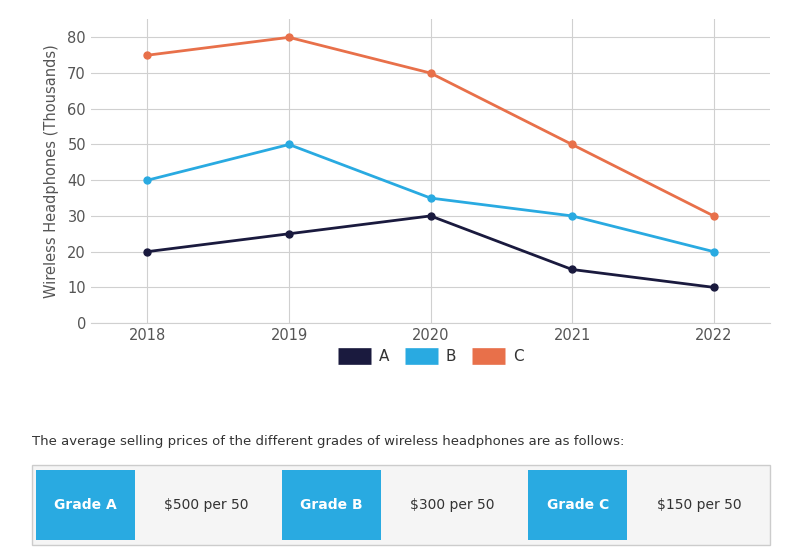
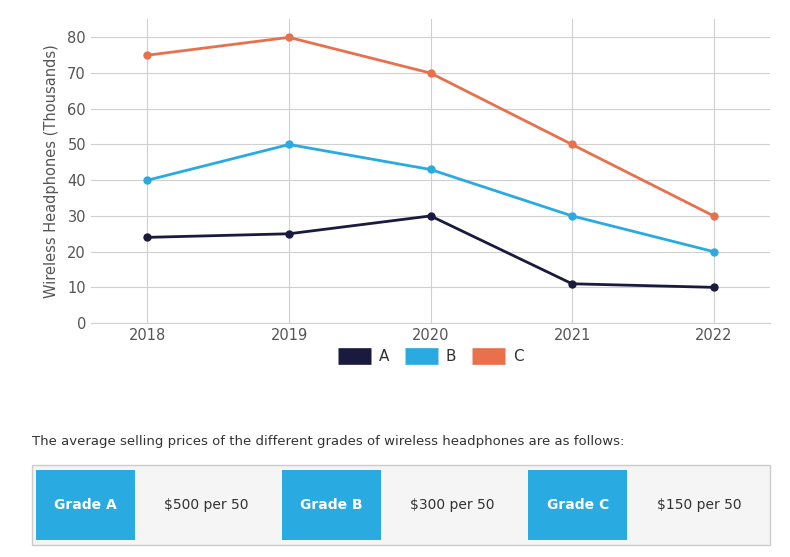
A/2018: 20 -> 24
B/2020: 35 -> 43
A/2021: 15 -> 11
